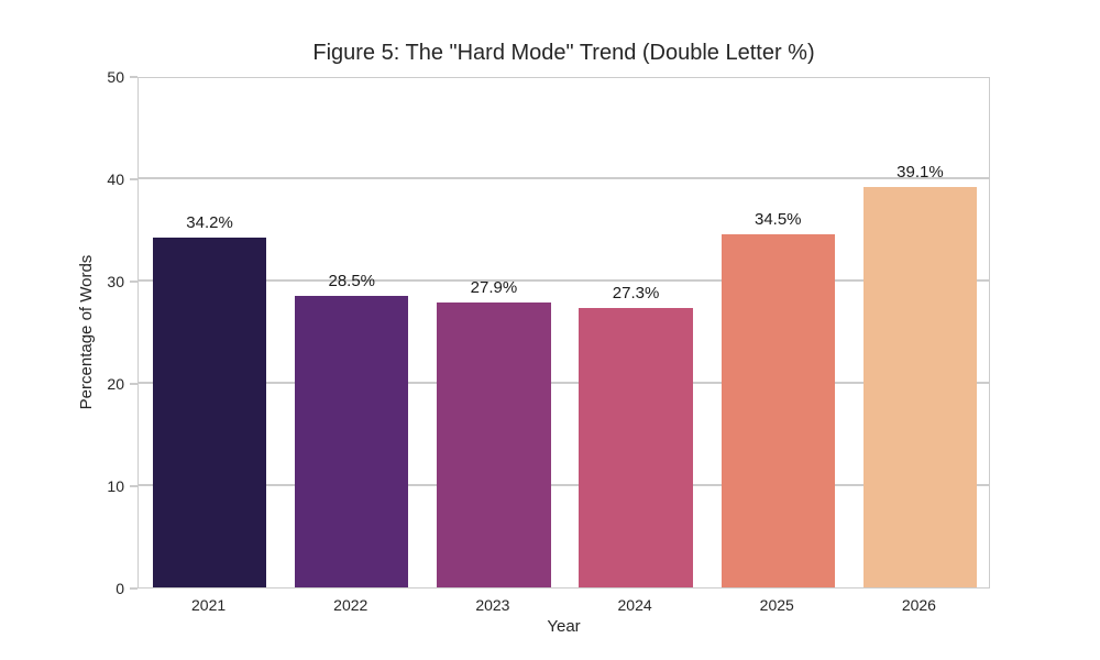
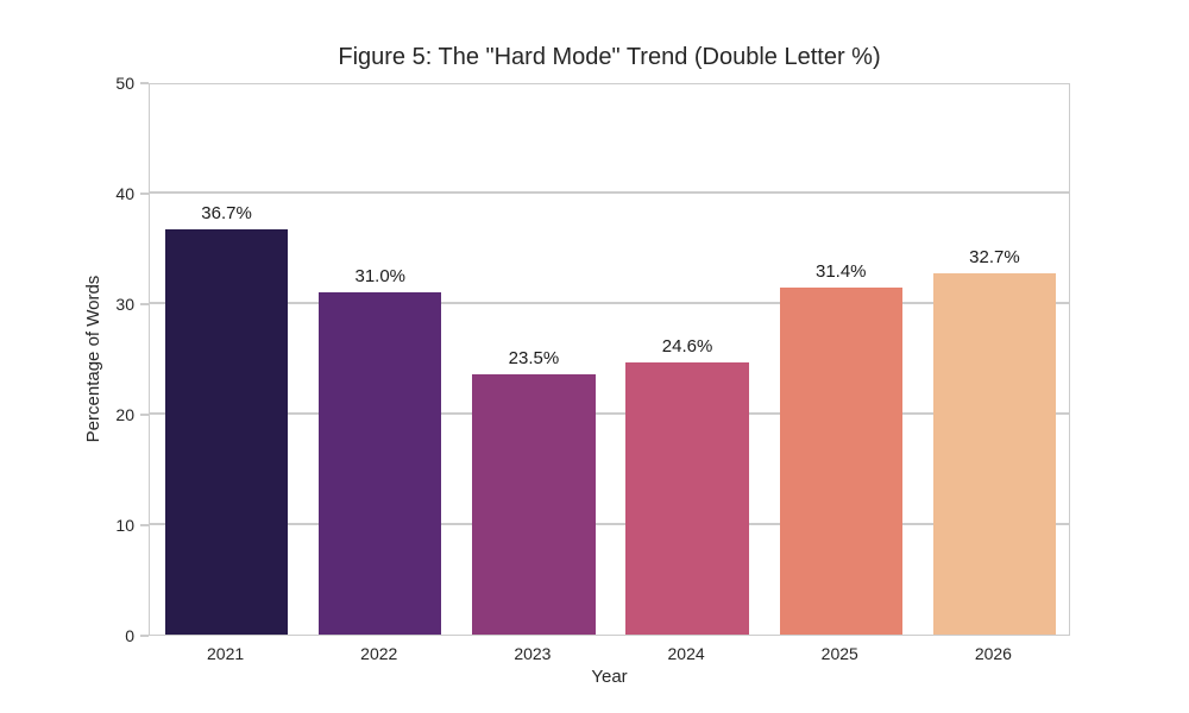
2021: 34.2% -> 36.7%
2022: 28.5% -> 31.0%
2023: 27.9% -> 23.5%
2024: 27.3% -> 24.6%
2025: 34.5% -> 31.4%
2026: 39.1% -> 32.7%
